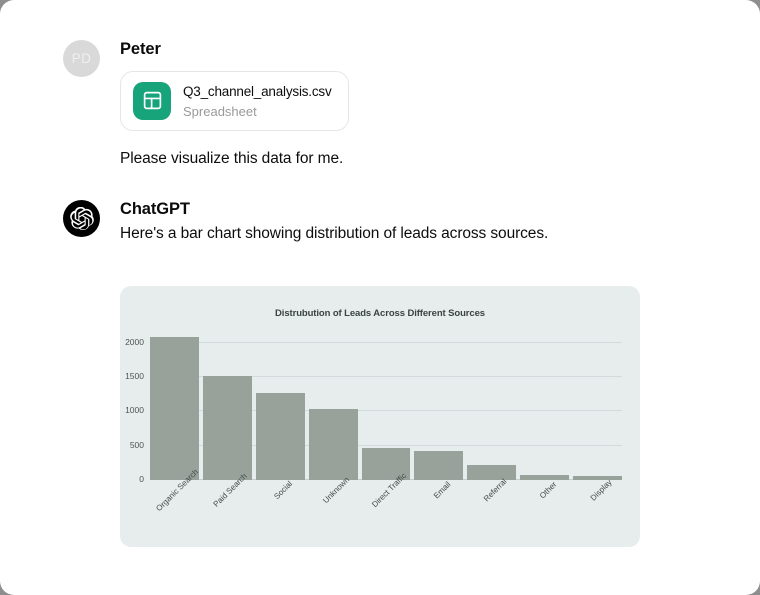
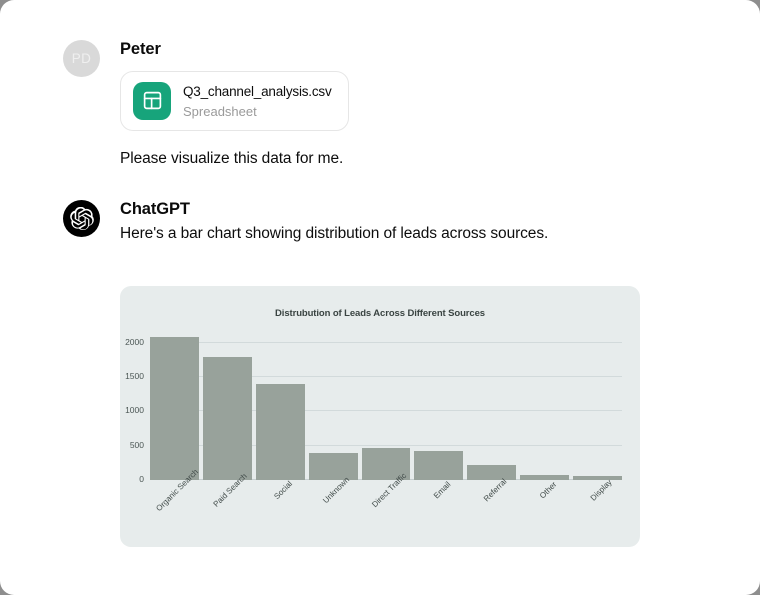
Paid Search: 1500 -> 1800
Social: 1300 -> 1400
Unknown: 1000 -> 400
